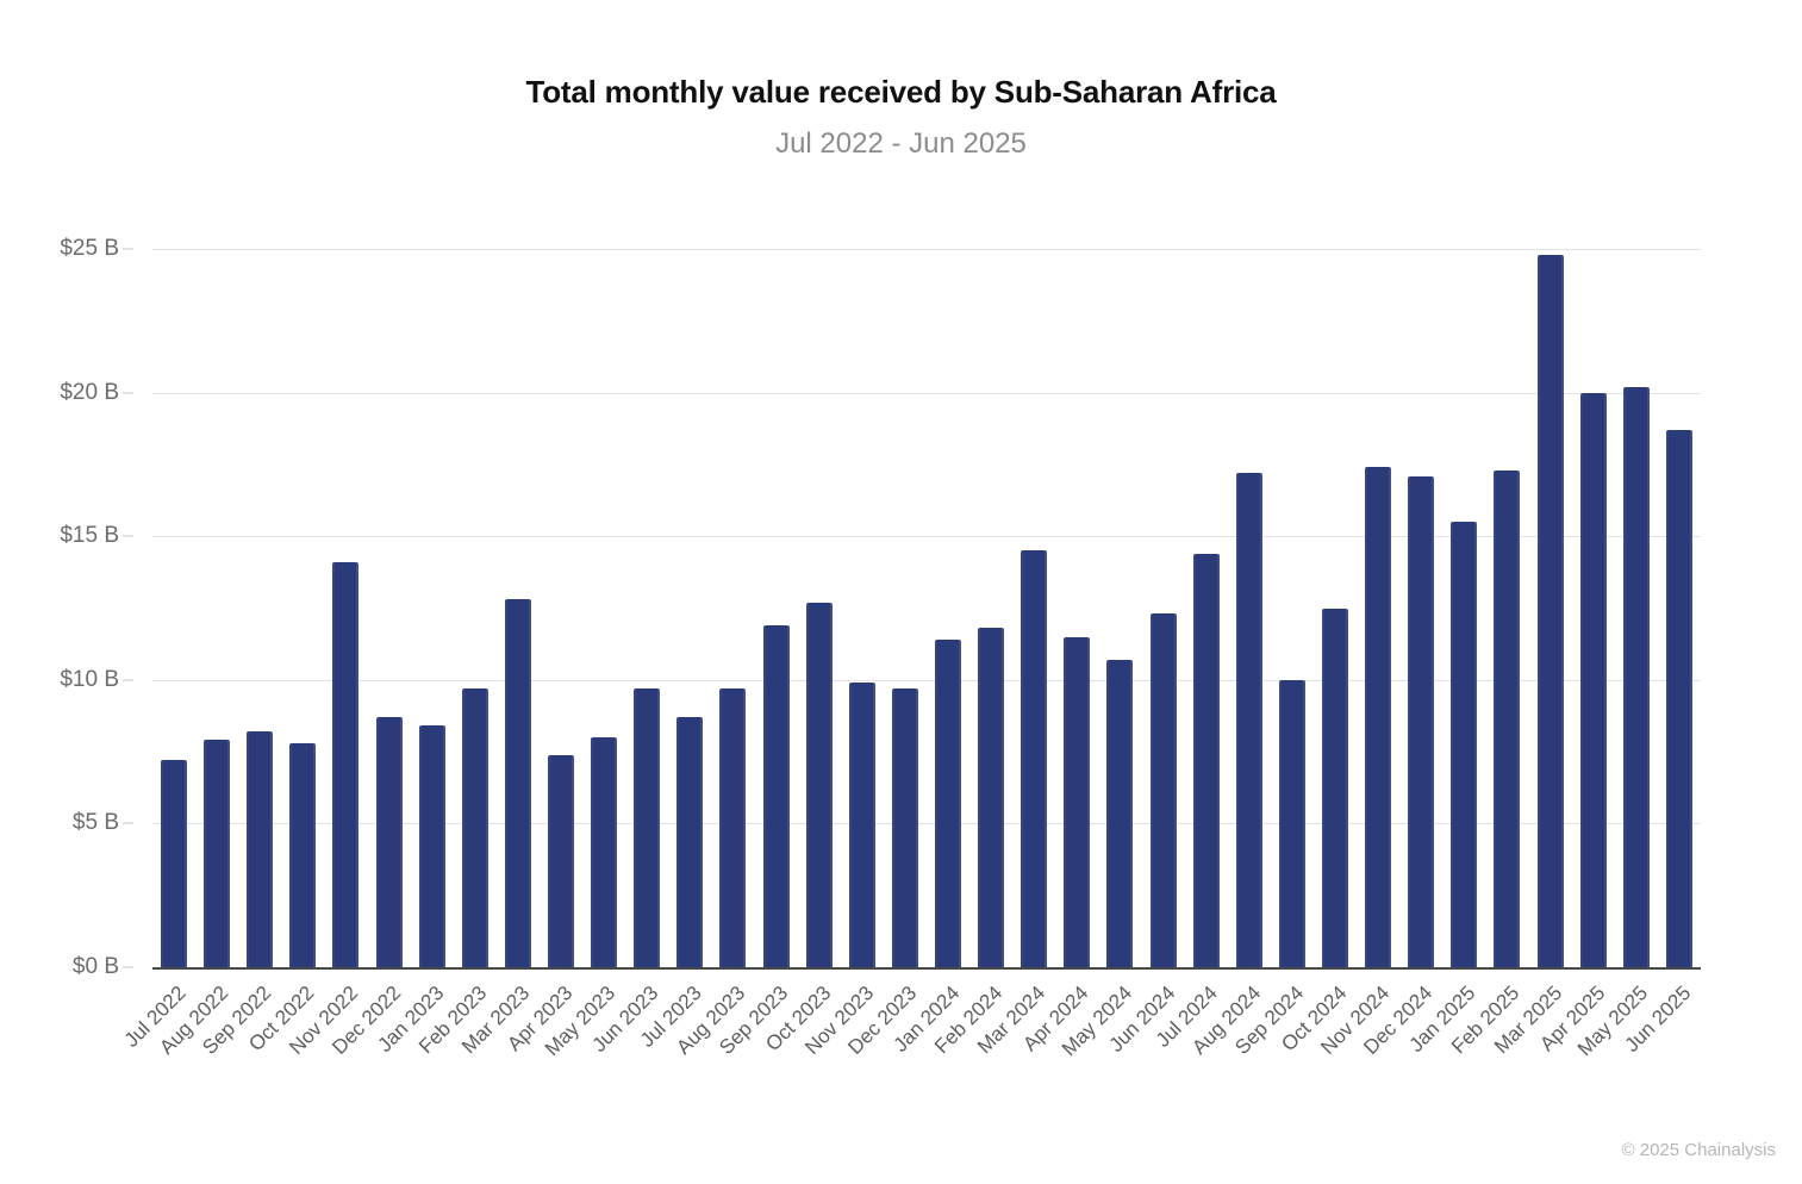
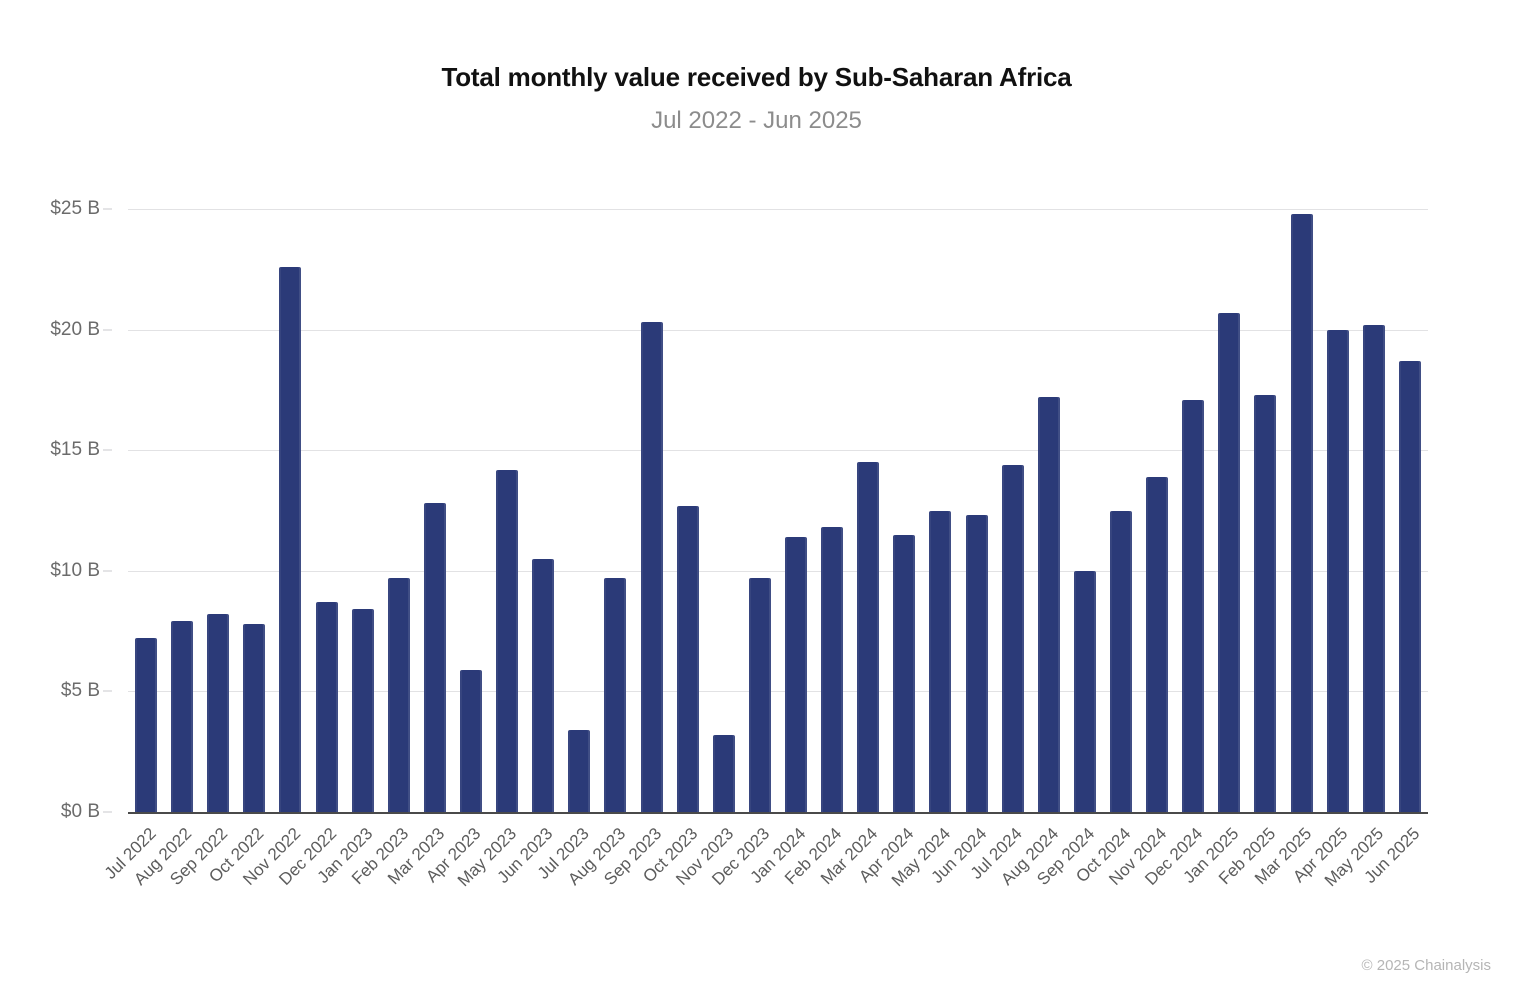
Nov 2022: $14.1B -> $22.6B
Apr 2023: $7.4B -> $5.9B
May 2023: $8.0B -> $14.2B
Jun 2023: $9.7B -> $10.5B
Jul 2023: $8.7B -> $3.4B
Sep 2023: $11.9B -> $20.3B
Nov 2023: $9.9B -> $3.2B
May 2024: $10.7B -> $12.5B
Nov 2024: $17.4B -> $13.9B
Jan 2025: $15.5B -> $20.7B
